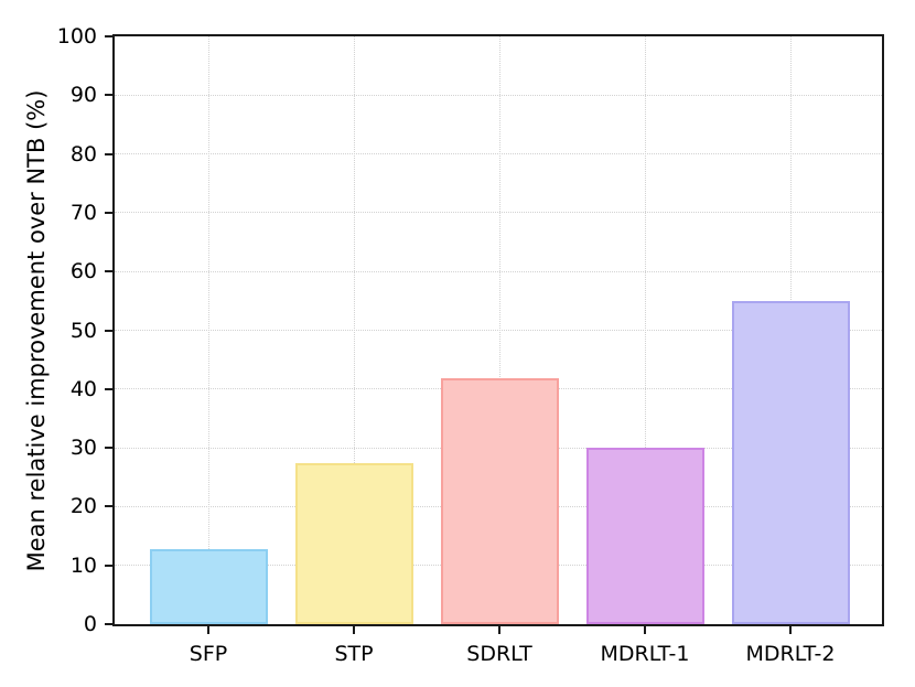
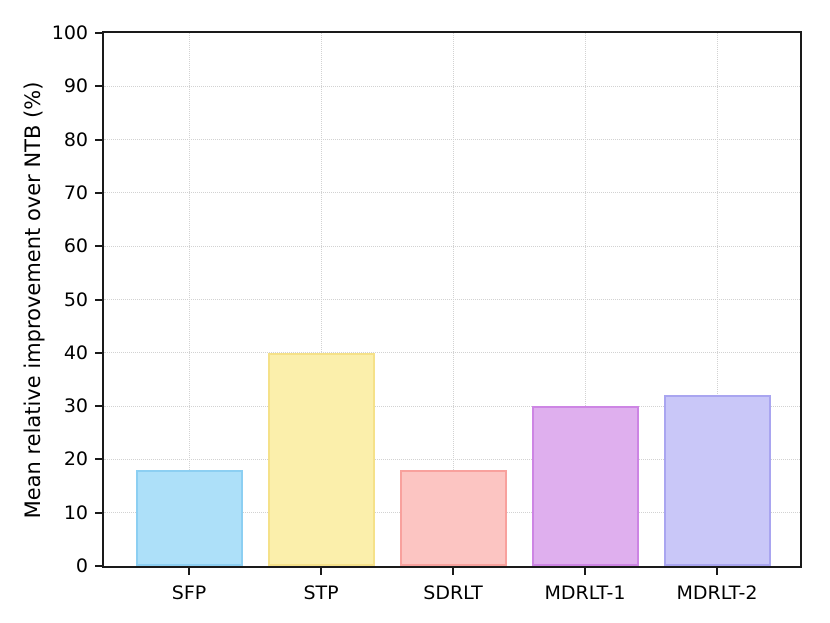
SFP: 13 -> 18
STP: 27 -> 40
SDRLT: 42 -> 18
MDRLT-2: 55 -> 32
